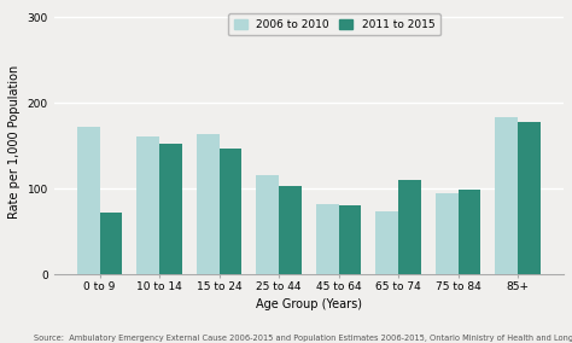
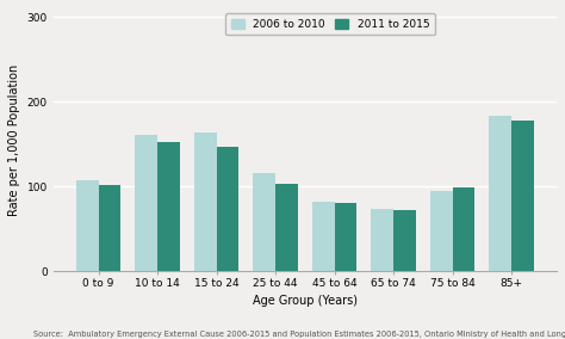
2006 to 2010/0 to 9: 172 -> 107
2011 to 2015/0 to 9: 72 -> 102
2011 to 2015/65 to 74: 110 -> 72
